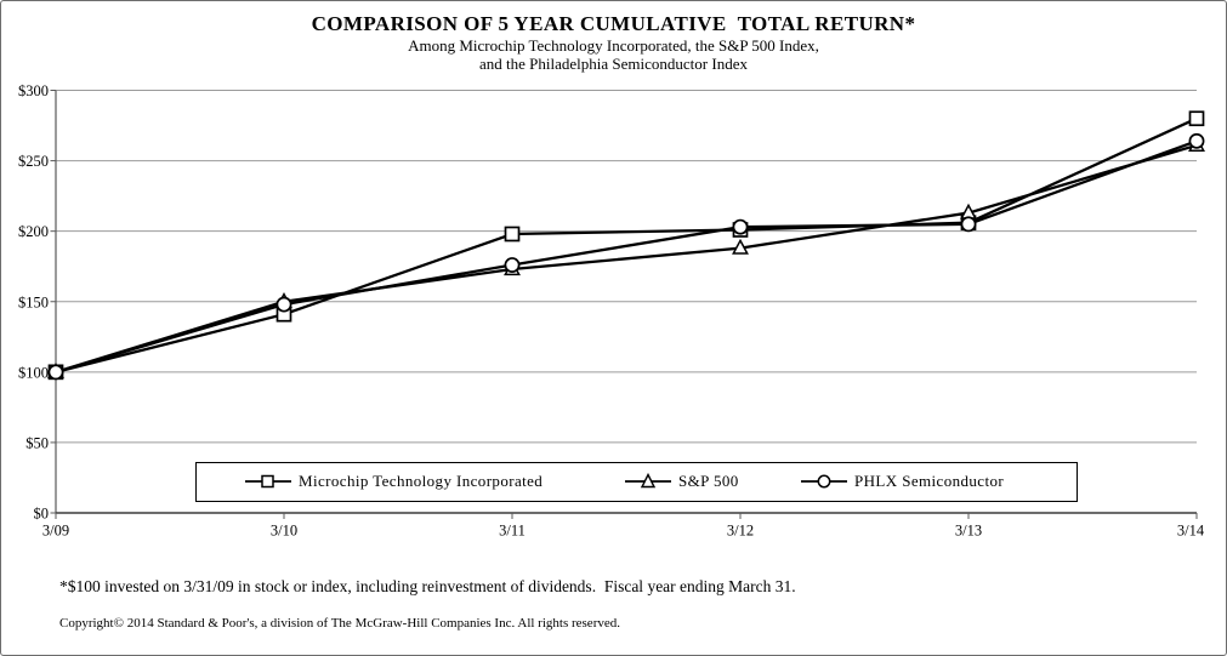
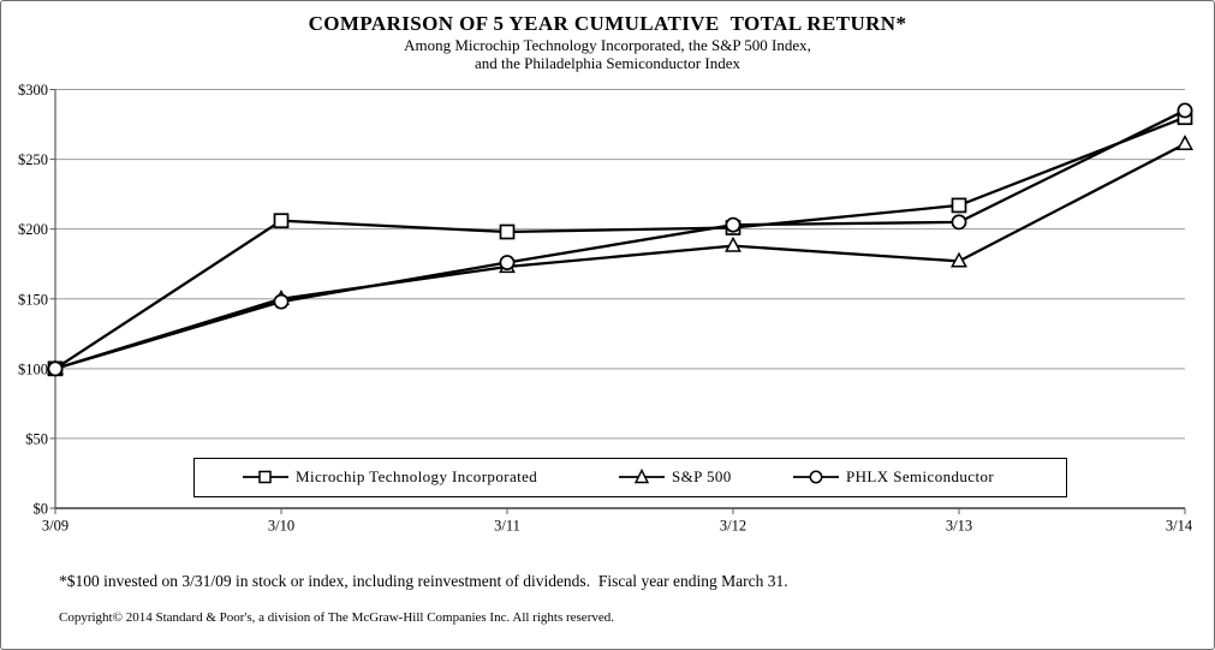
Microchip Technology Incorporated/3/10: $141 -> $206
Microchip Technology Incorporated/3/13: $206 -> $217
S&P 500/3/13: $213 -> $177
PHLX Semiconductor/3/14: $264 -> $285
